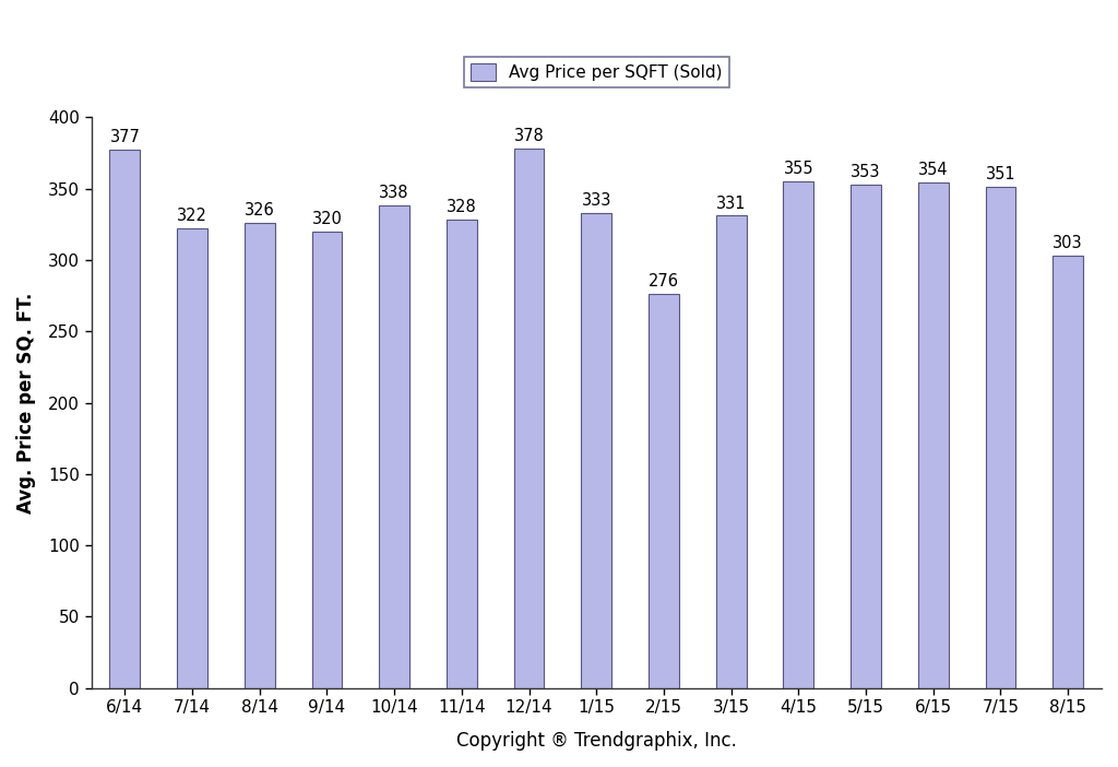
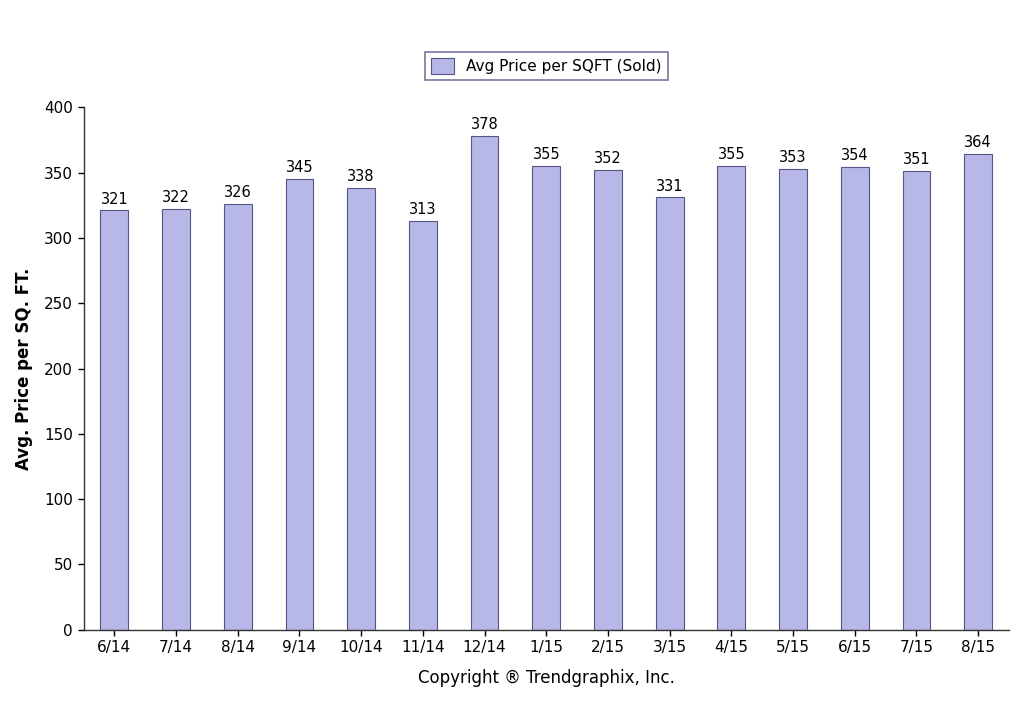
6/14: 377 -> 321
9/14: 320 -> 345
11/14: 328 -> 313
1/15: 333 -> 355
2/15: 276 -> 352
8/15: 303 -> 364
